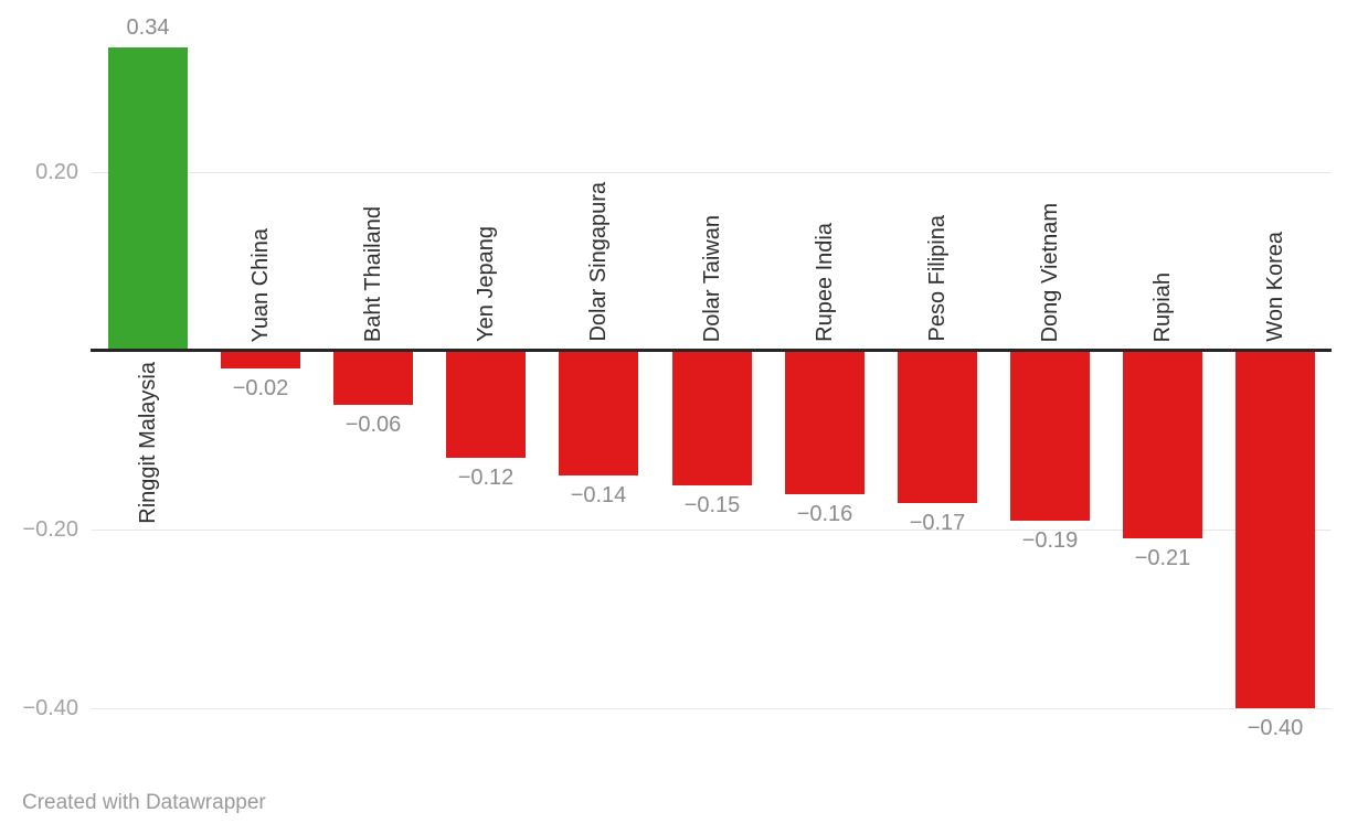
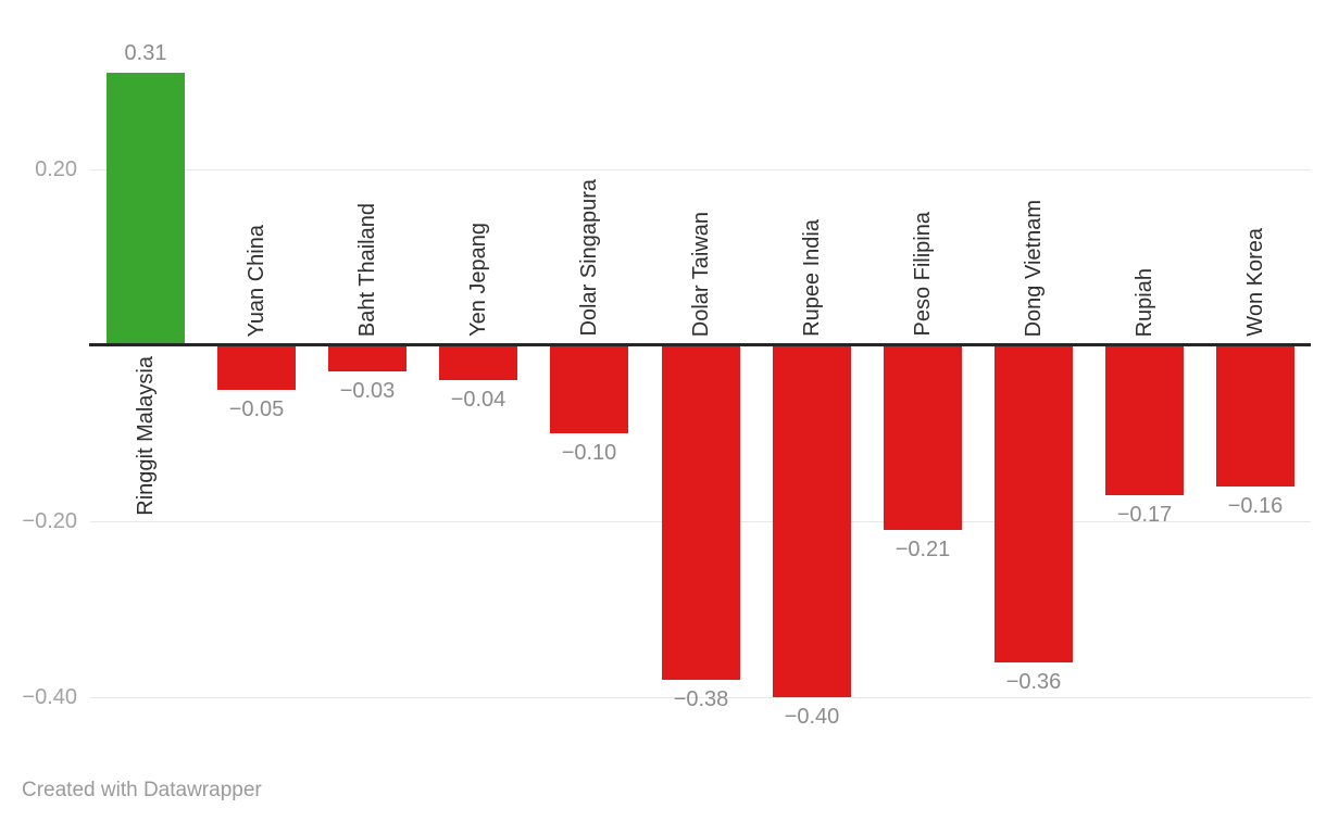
Ringgit Malaysia: 0.34 -> 0.31
Yuan China: −0.02 -> −0.05
Baht Thailand: −0.06 -> −0.03
Yen Jepang: −0.12 -> −0.04
Dolar Singapura: −0.14 -> −0.10
Dolar Taiwan: −0.15 -> −0.38
Rupee India: −0.16 -> −0.40
Peso Filipina: −0.17 -> −0.21
Dong Vietnam: −0.19 -> −0.36
Rupiah: −0.21 -> −0.17
Won Korea: −0.40 -> −0.16
